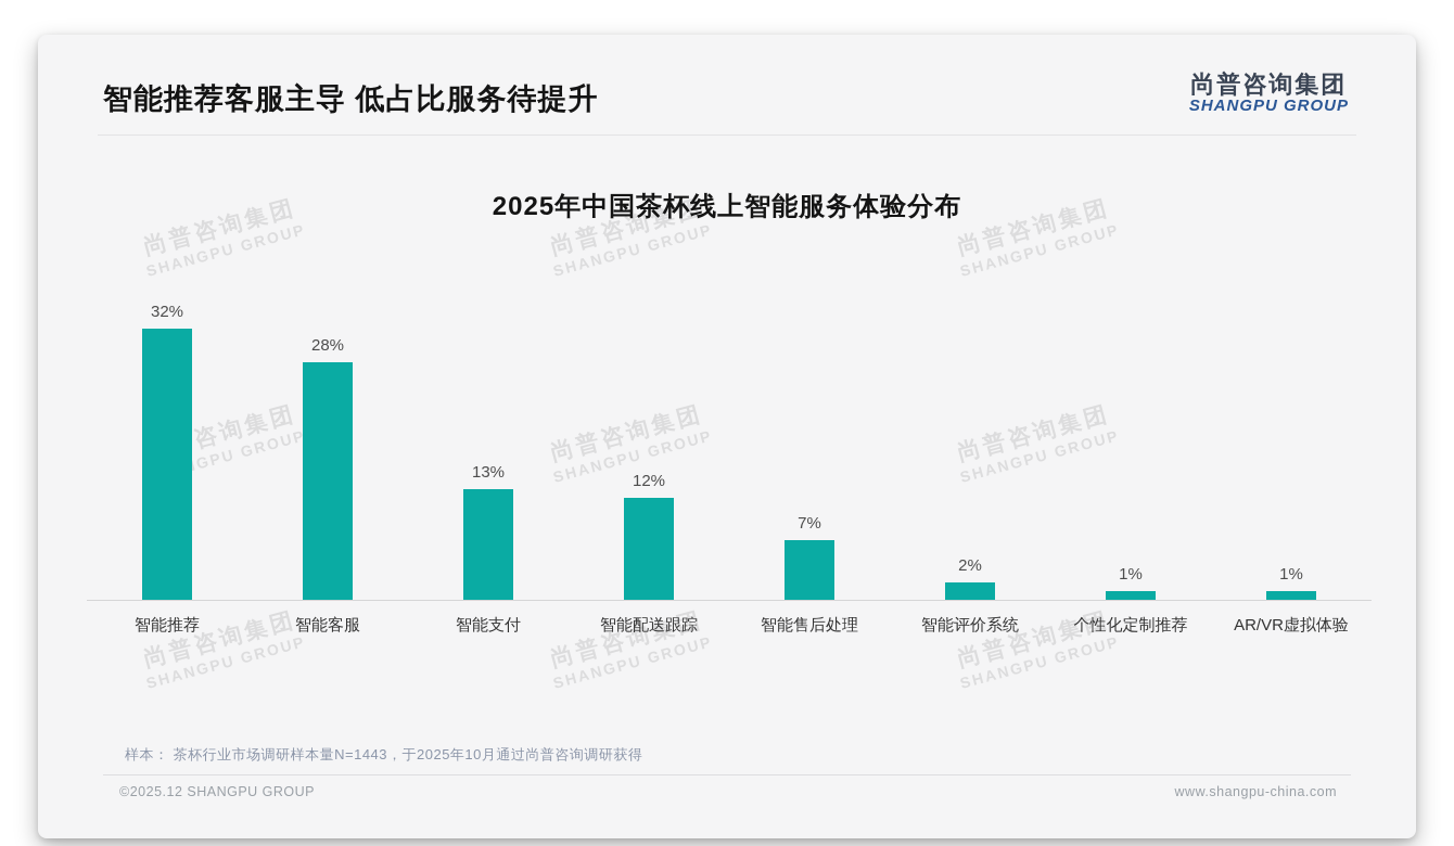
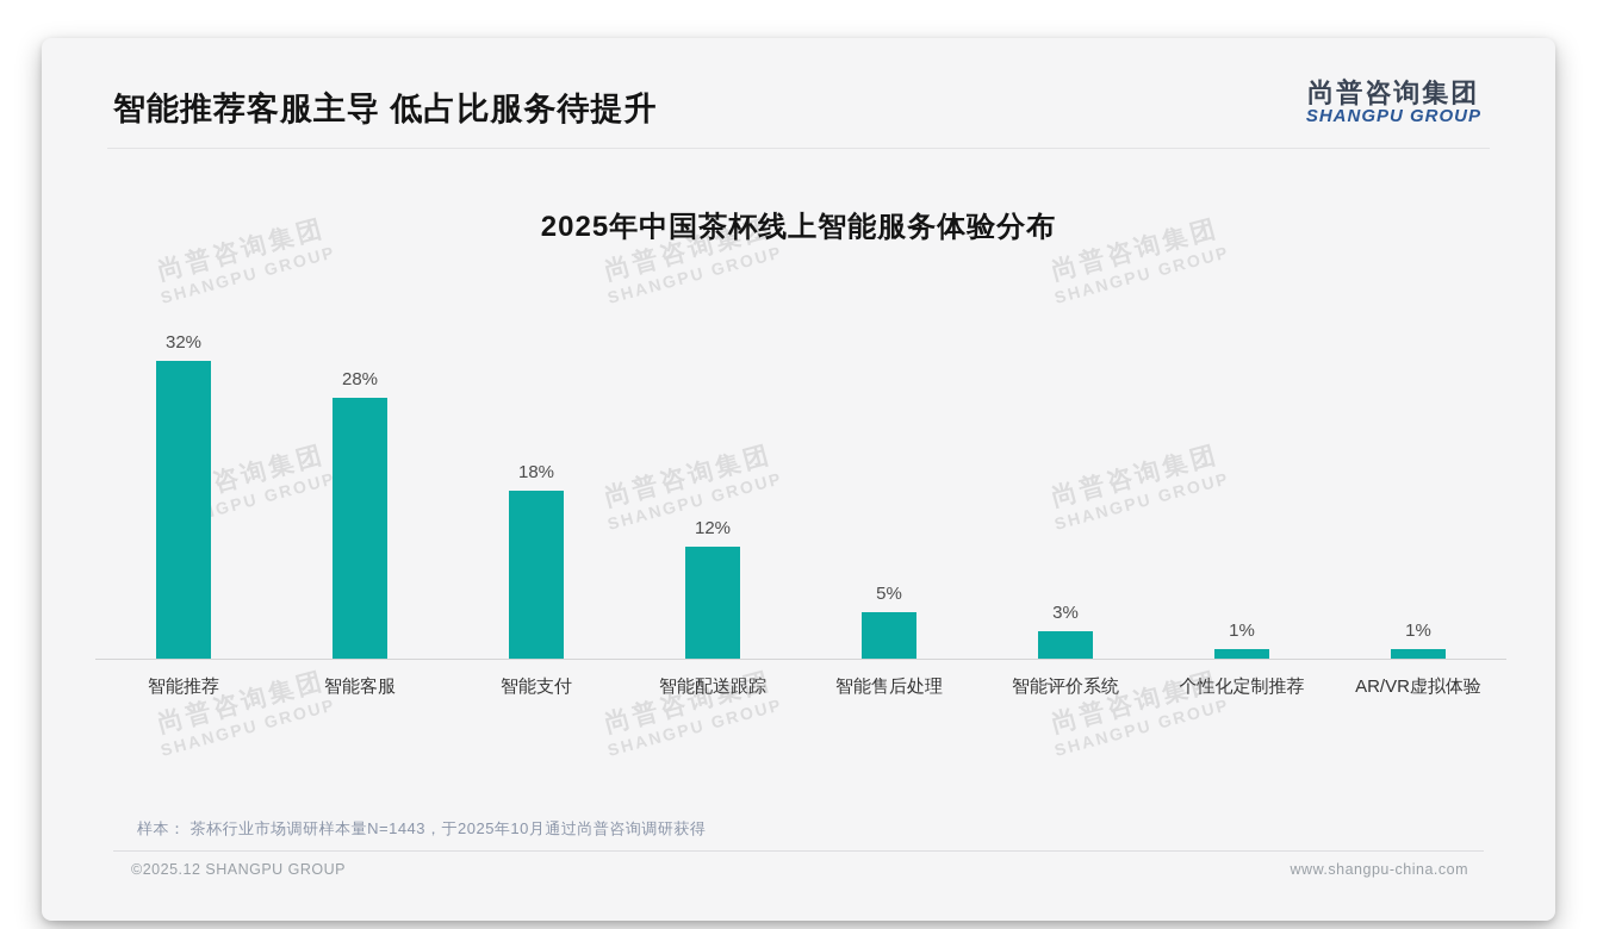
智能支付: 13% -> 18%
智能售后处理: 7% -> 5%
智能评价系统: 2% -> 3%
